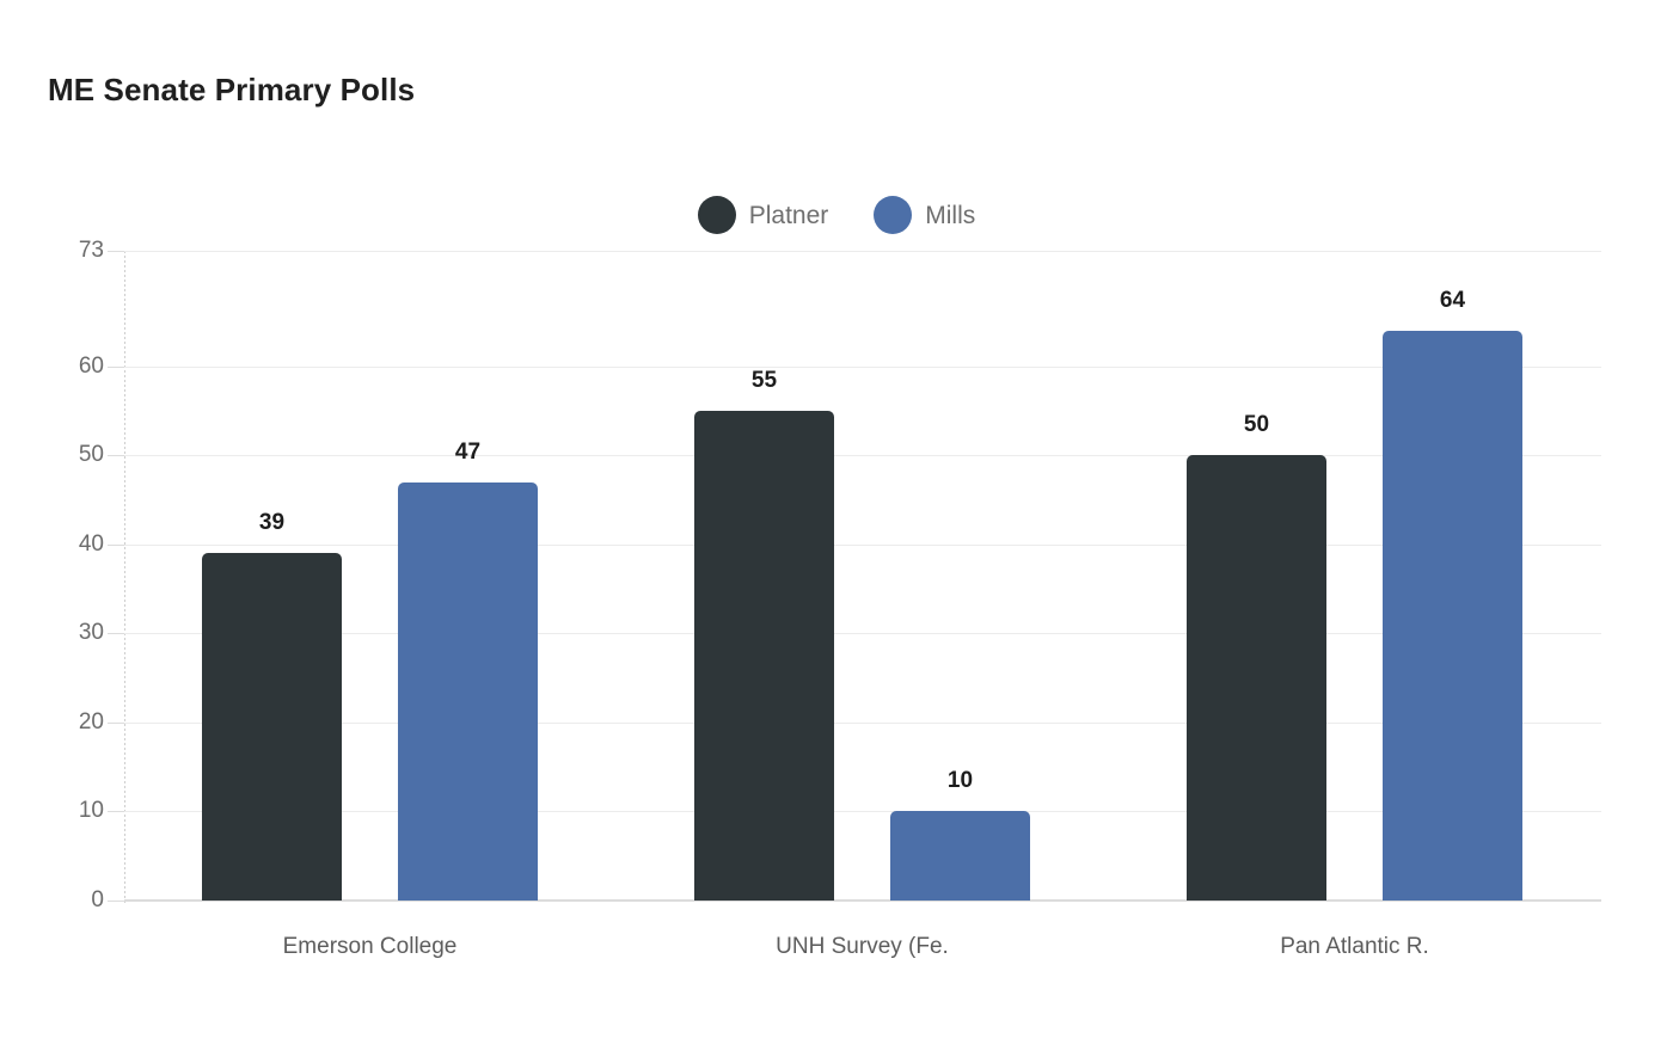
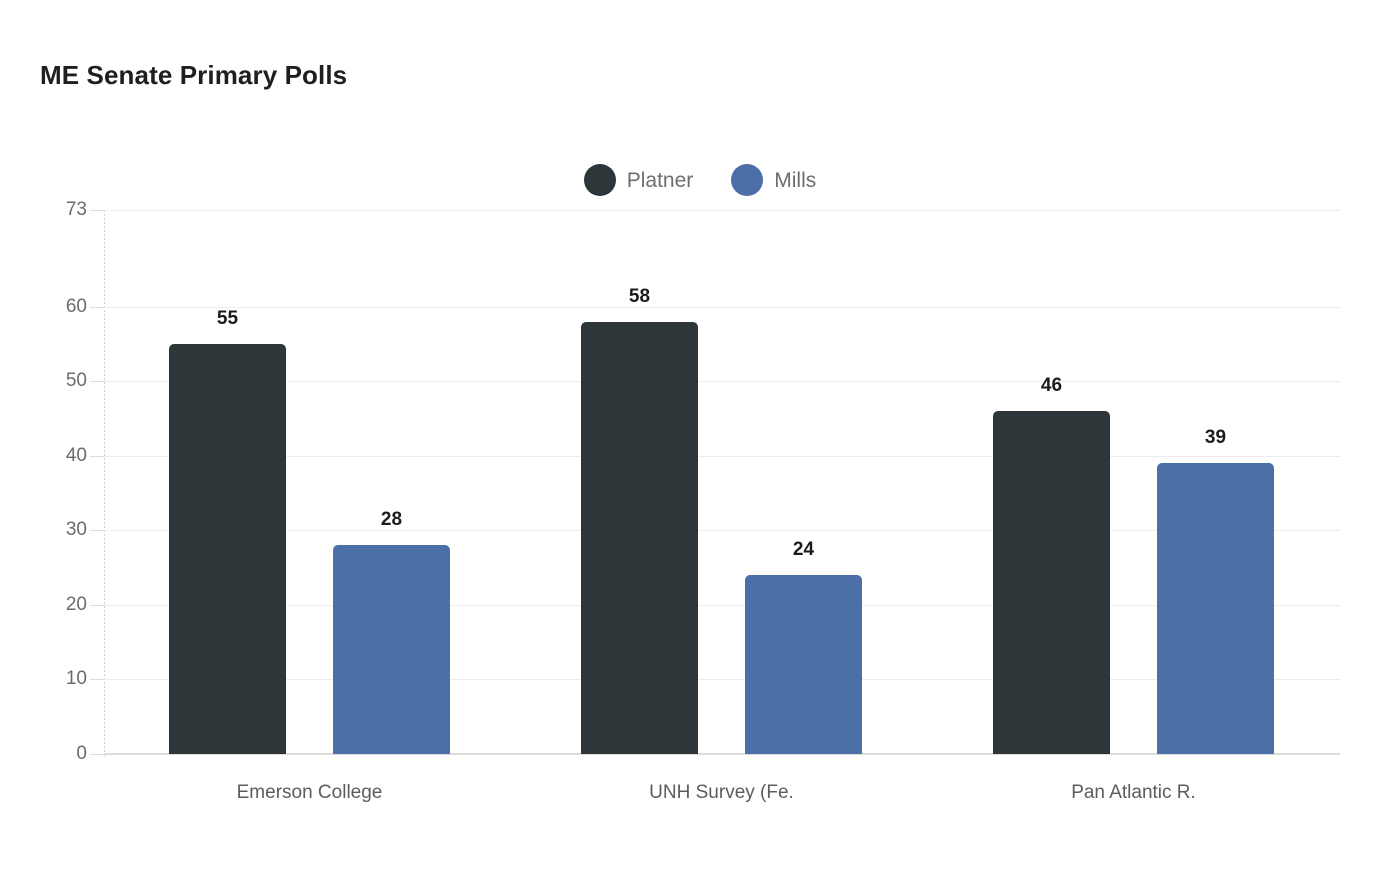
Platner/Emerson College: 39 -> 55
Mills/Emerson College: 47 -> 28
Platner/UNH Survey (Fe.: 55 -> 58
Mills/UNH Survey (Fe.: 10 -> 24
Platner/Pan Atlantic R.: 50 -> 46
Mills/Pan Atlantic R.: 64 -> 39
